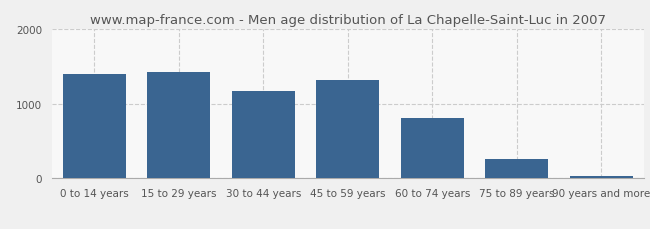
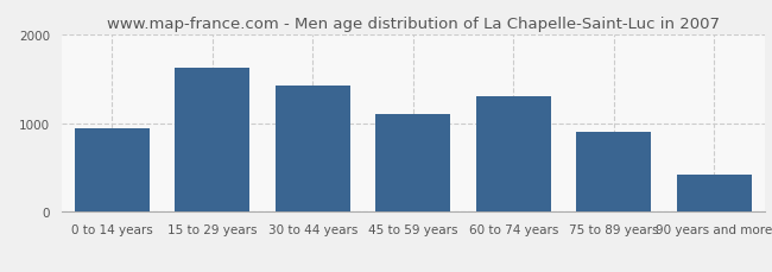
0 to 14 years: 1400 -> 940
15 to 29 years: 1420 -> 1620
30 to 44 years: 1180 -> 1420
45 to 59 years: 1320 -> 1100
60 to 74 years: 810 -> 1300
75 to 89 years: 260 -> 900
90 years and more: 40 -> 420
